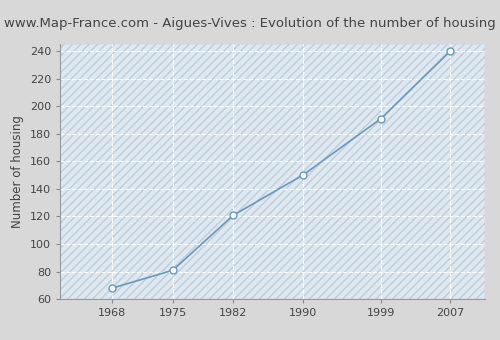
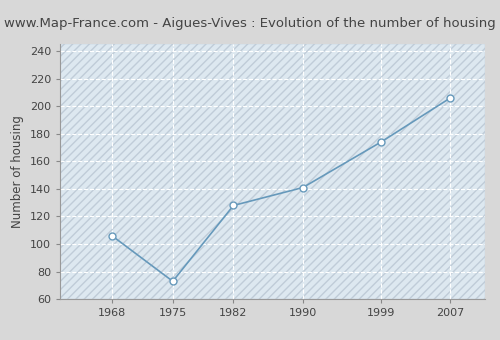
1968: 68 -> 106
1975: 81 -> 73
1982: 121 -> 128
1990: 150 -> 141
1999: 191 -> 174
2007: 240 -> 206
